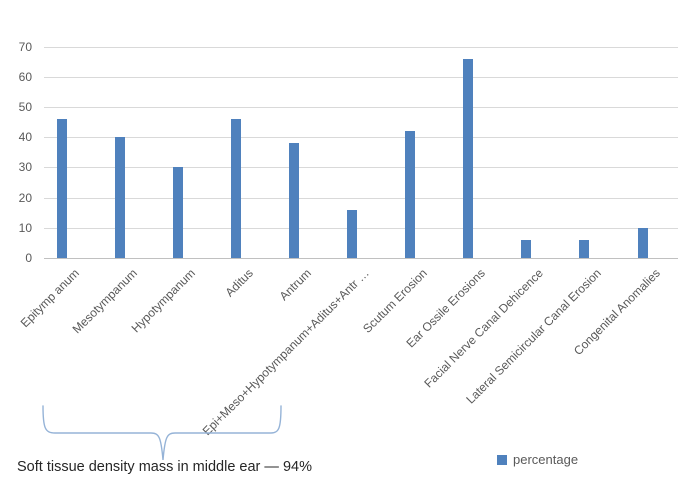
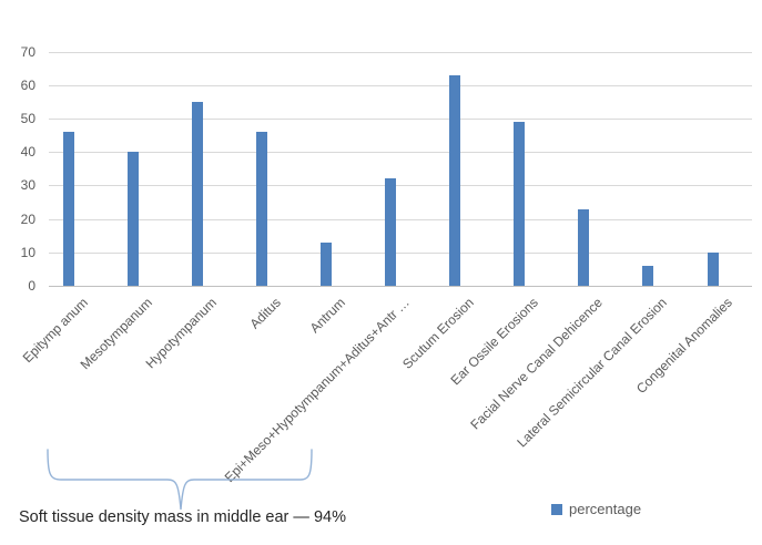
Hypotympanum: 30 -> 55
Antrum: 38 -> 13
Epi+Meso+Hypotympanum+Aditus+Antr …: 16 -> 32
Scutum Erosion: 42 -> 63
Ear Ossile Erosions: 66 -> 49
Facial Nerve Canal Dehicence: 6 -> 23
